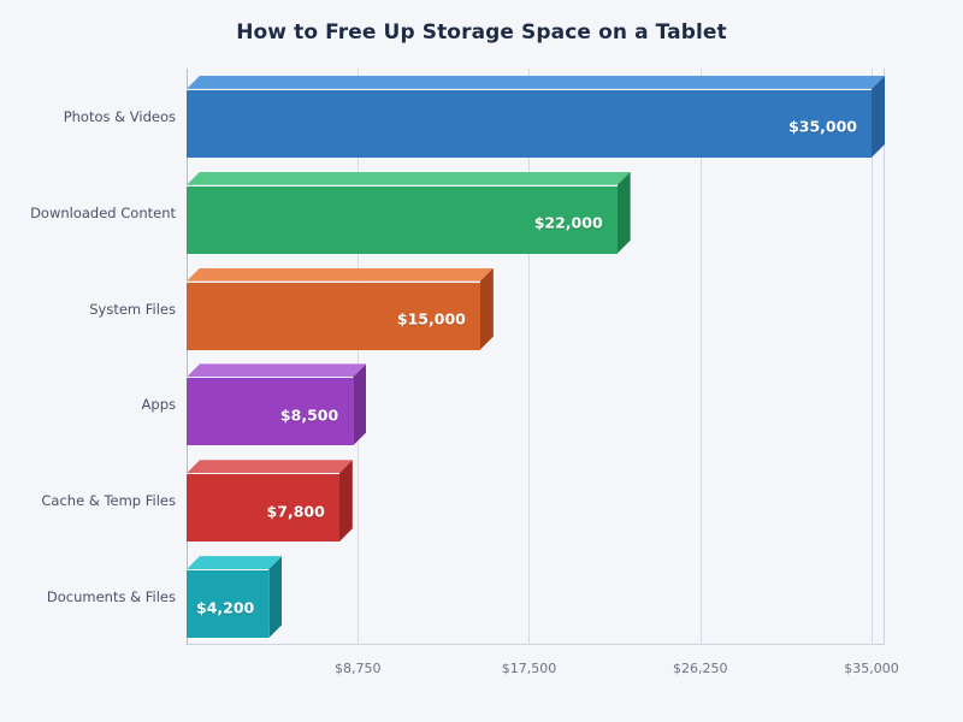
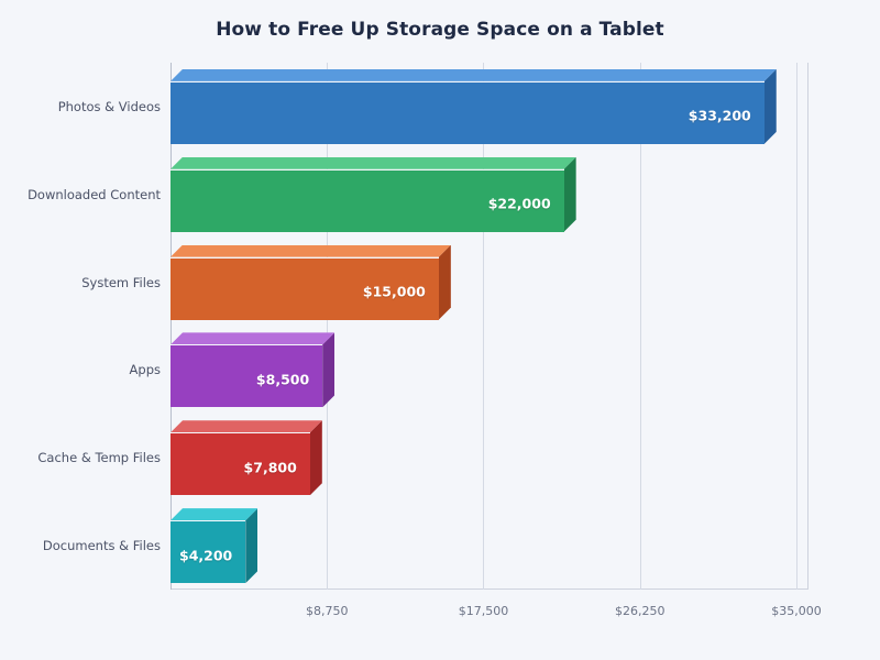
Photos & Videos: $35,000 -> $33,200
